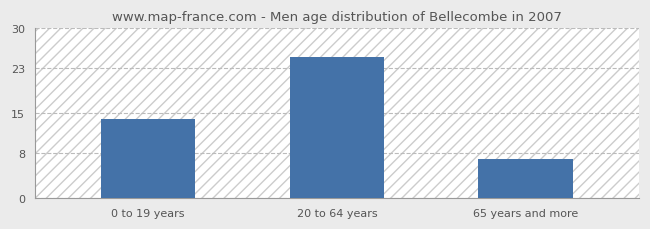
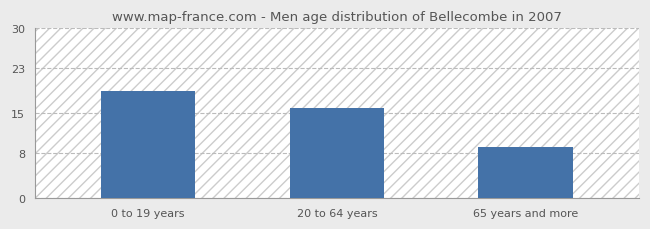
0 to 19 years: 14 -> 19
20 to 64 years: 25 -> 16
65 years and more: 7 -> 9
